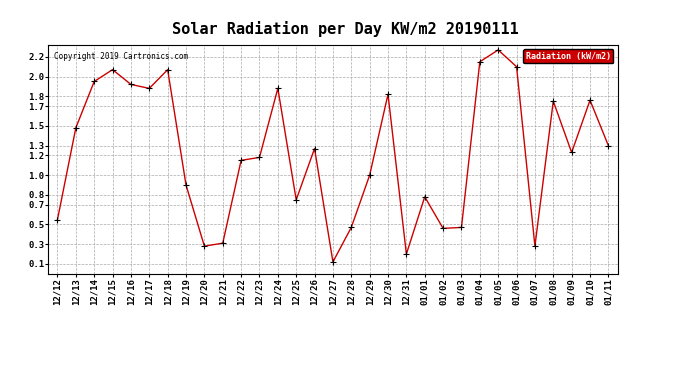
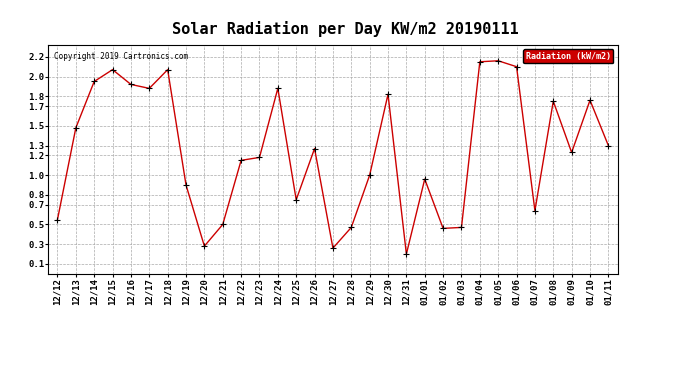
12/21: 0.31 -> 0.50
12/27: 0.12 -> 0.26
01/01: 0.78 -> 0.96
01/05: 2.27 -> 2.16
01/07: 0.28 -> 0.64
